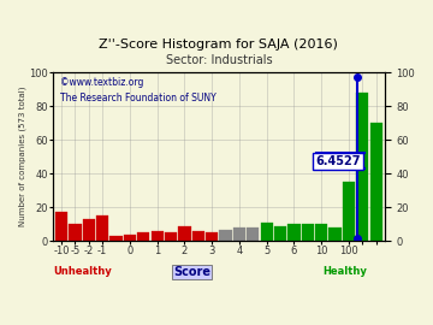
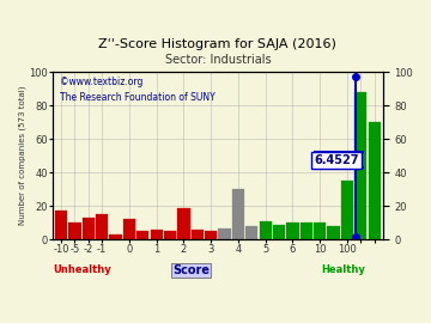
0: 4 -> 12
2: 9 -> 19
4: 8 -> 30
